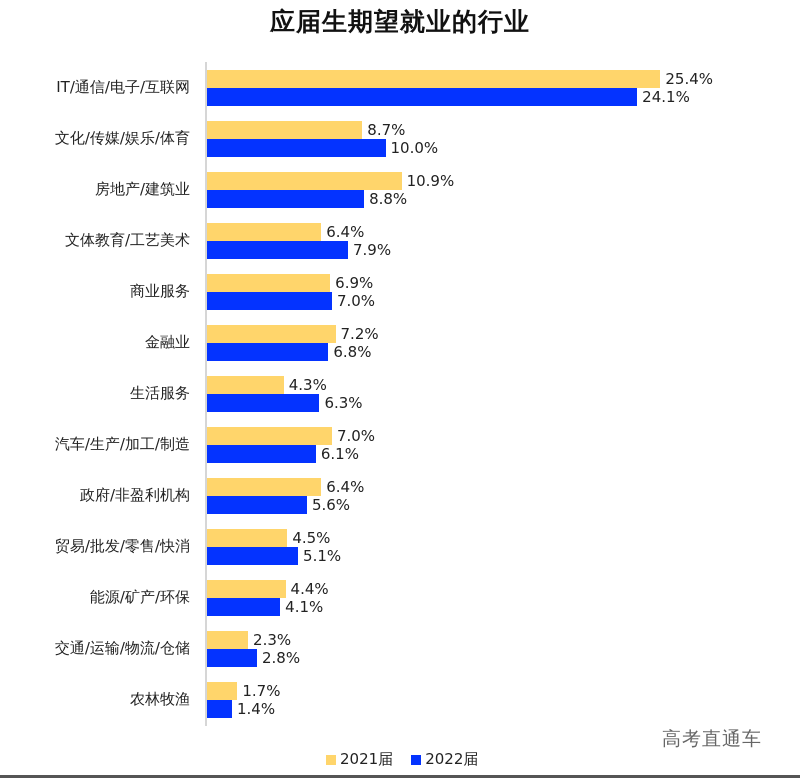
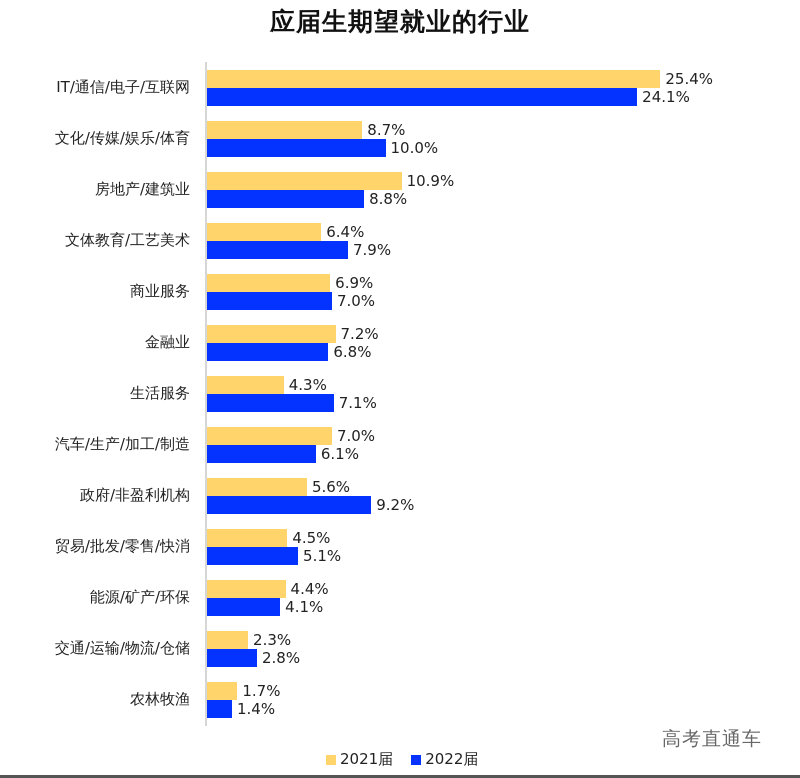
2022届/生活服务: 6.3% -> 7.1%
2021届/政府/非盈利机构: 6.4% -> 5.6%
2022届/政府/非盈利机构: 5.6% -> 9.2%
